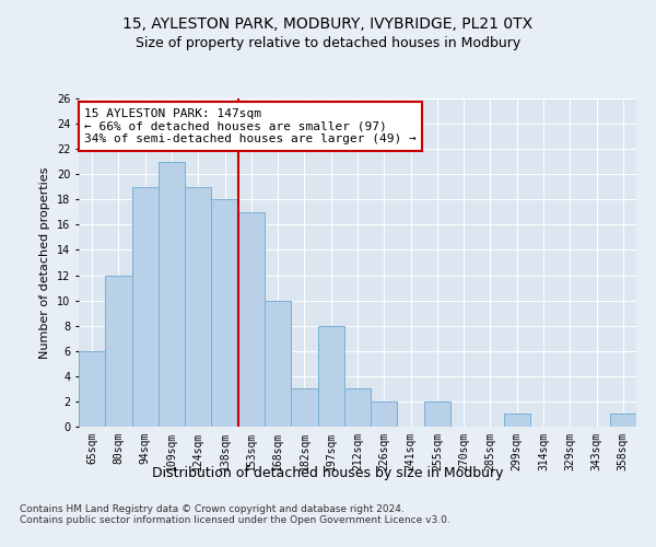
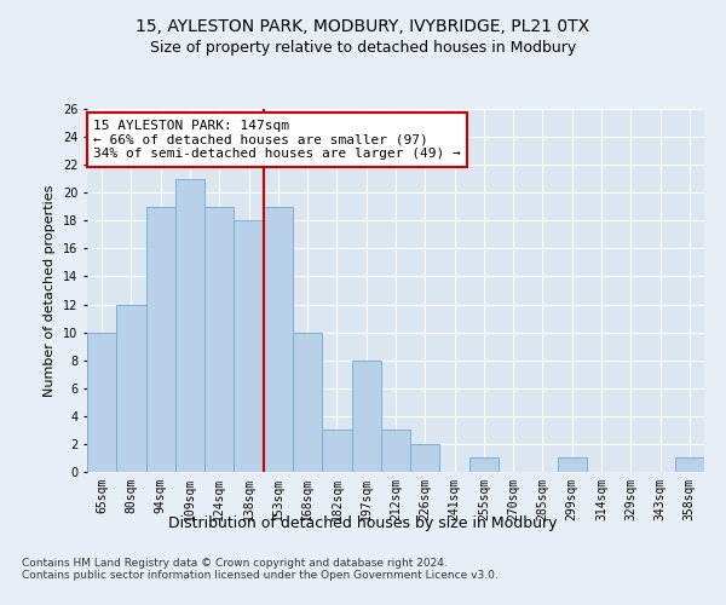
65sqm: 6 -> 10
153sqm: 17 -> 19
255sqm: 2 -> 1
